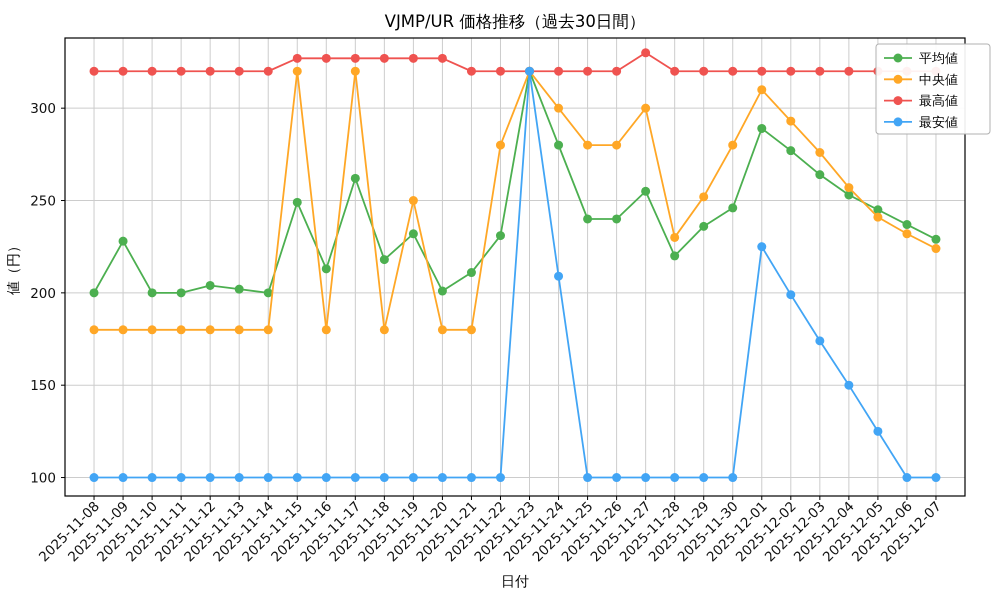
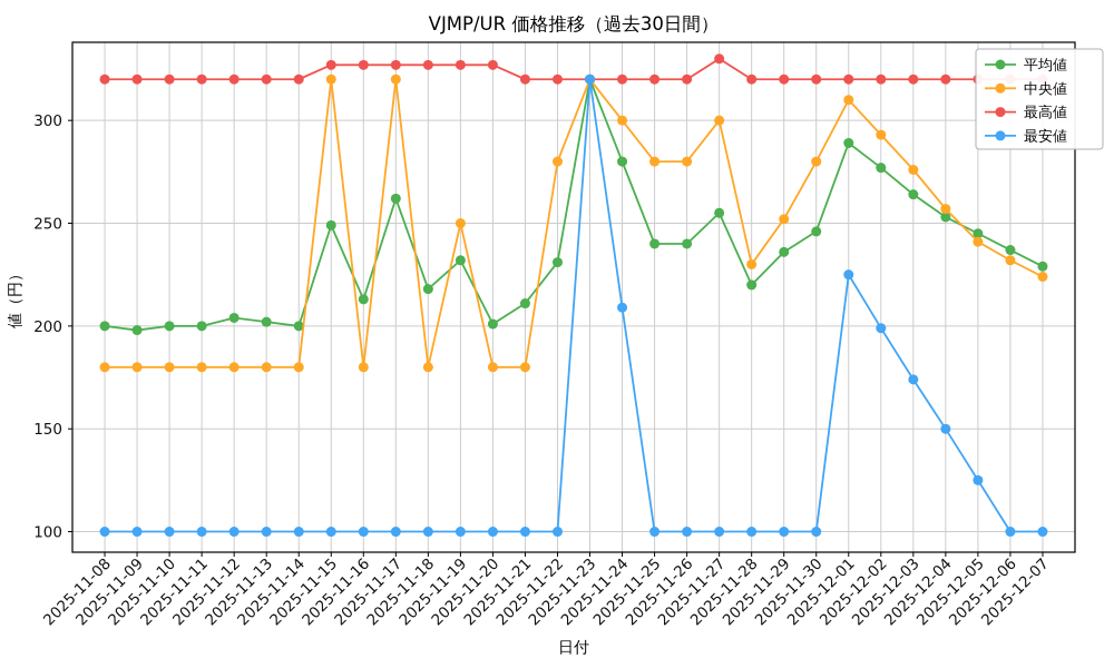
平均値/2025-11-09: 228 -> 198
